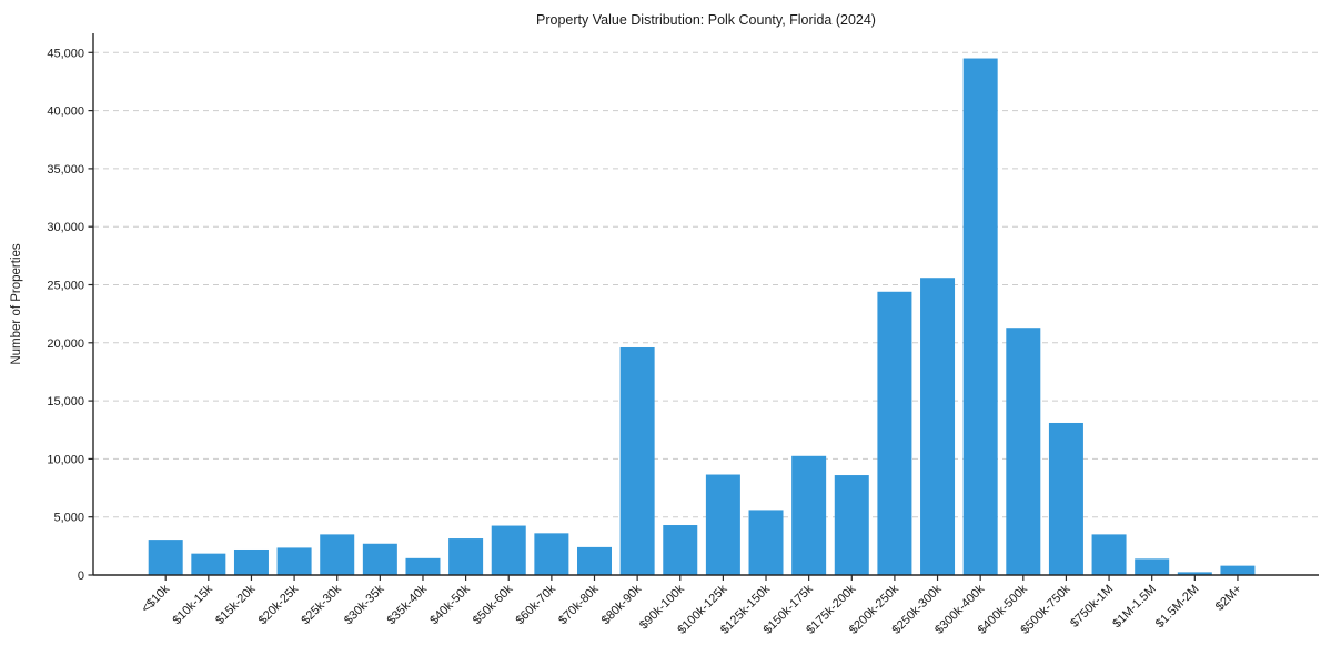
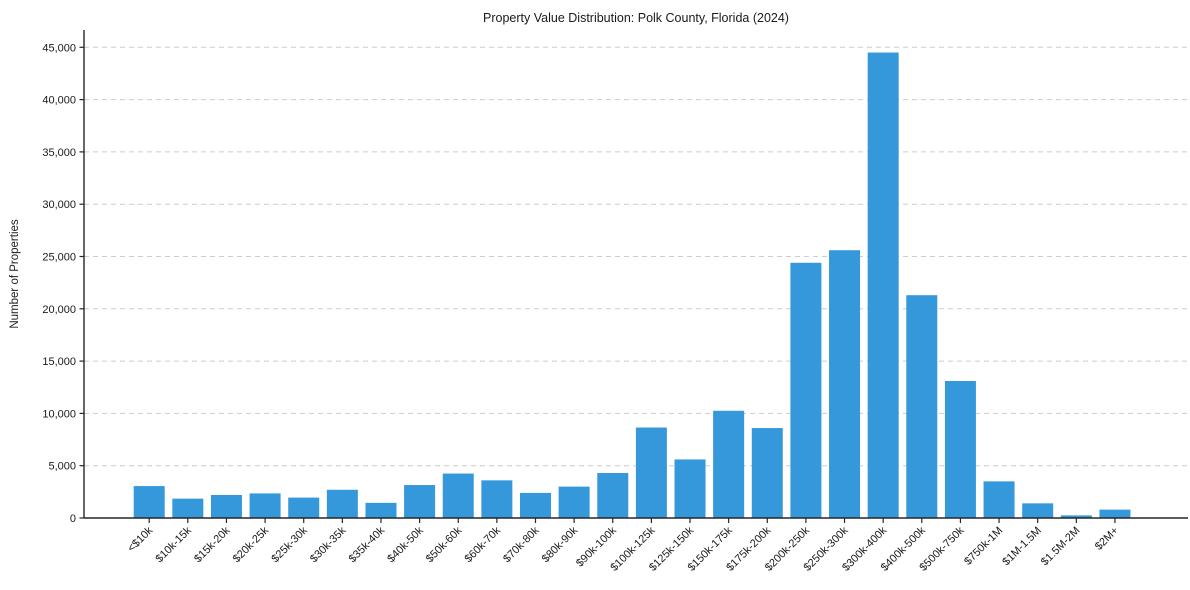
$25k-30k: 3500 -> 2000
$80k-90k: 19600 -> 3000
